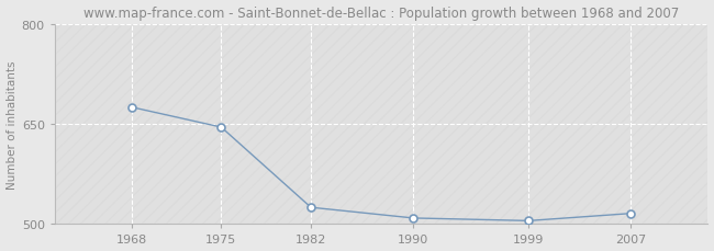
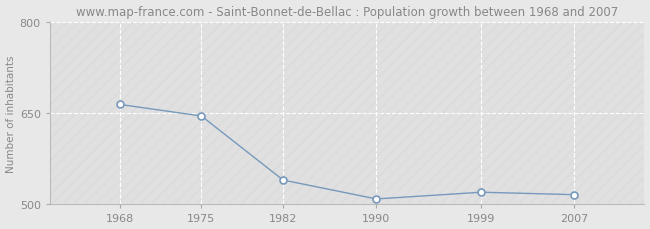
1968: 675 -> 664
1982: 525 -> 540
1999: 505 -> 520
